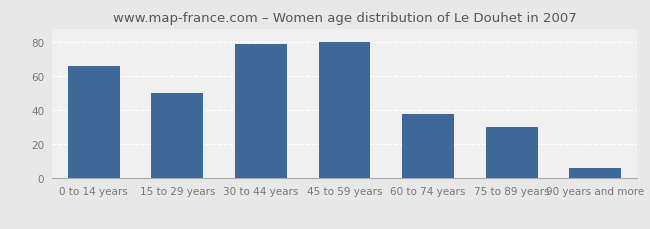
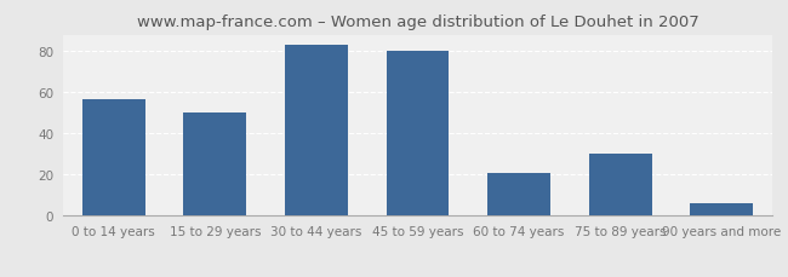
0 to 14 years: 66 -> 57
30 to 44 years: 79 -> 83
60 to 74 years: 38 -> 21
